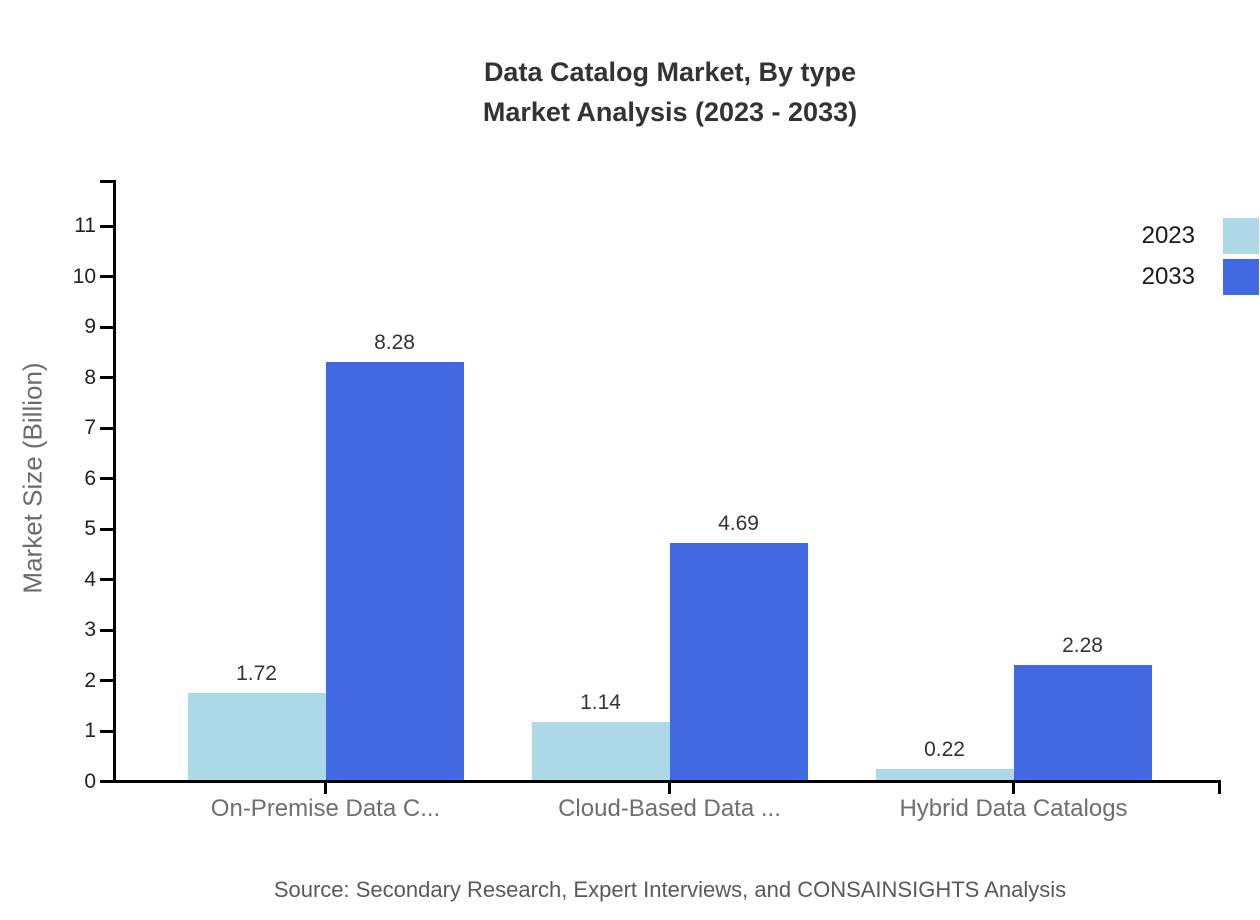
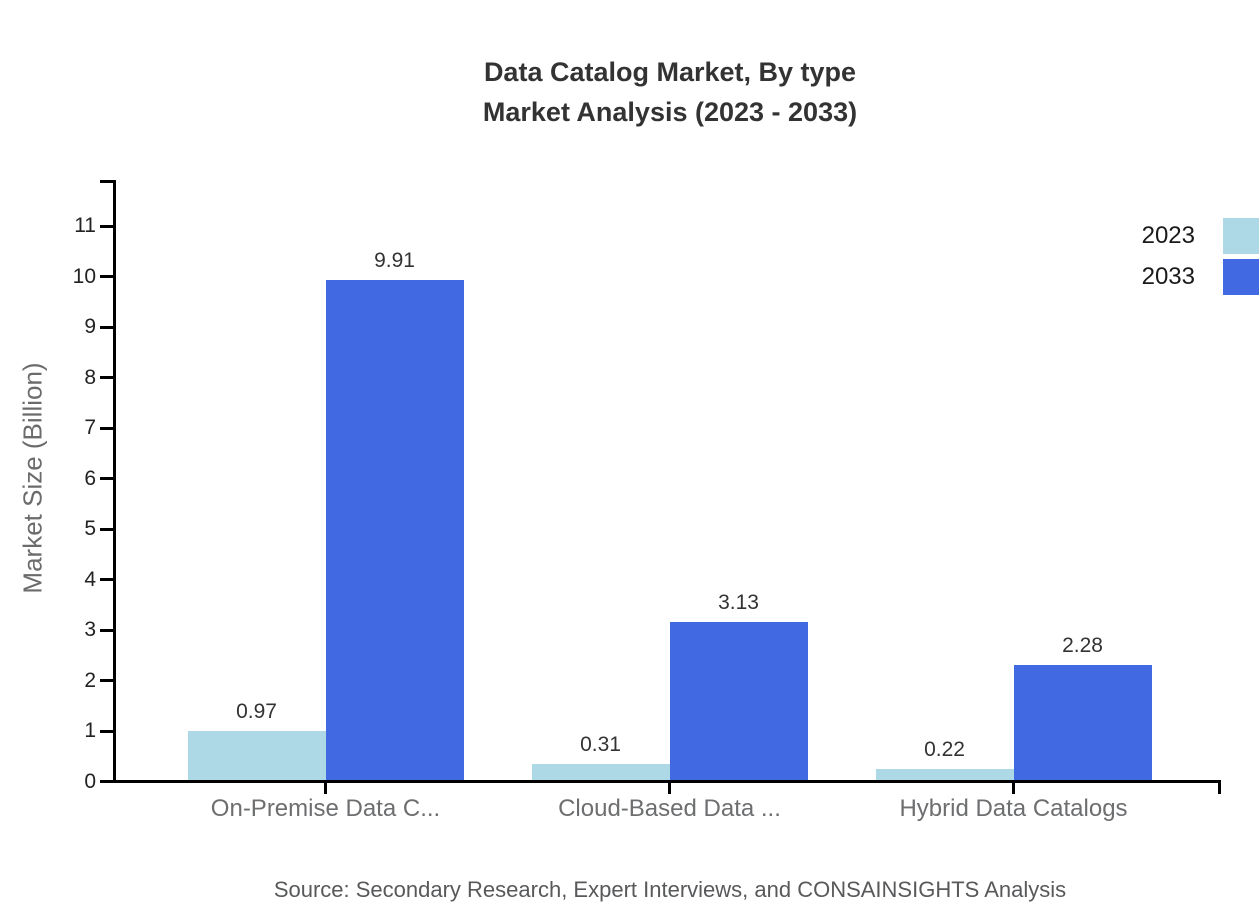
2023/On-Premise Data C...: 1.72 -> 0.97
2033/On-Premise Data C...: 8.28 -> 9.91
2023/Cloud-Based Data ...: 1.14 -> 0.31
2033/Cloud-Based Data ...: 4.69 -> 3.13
